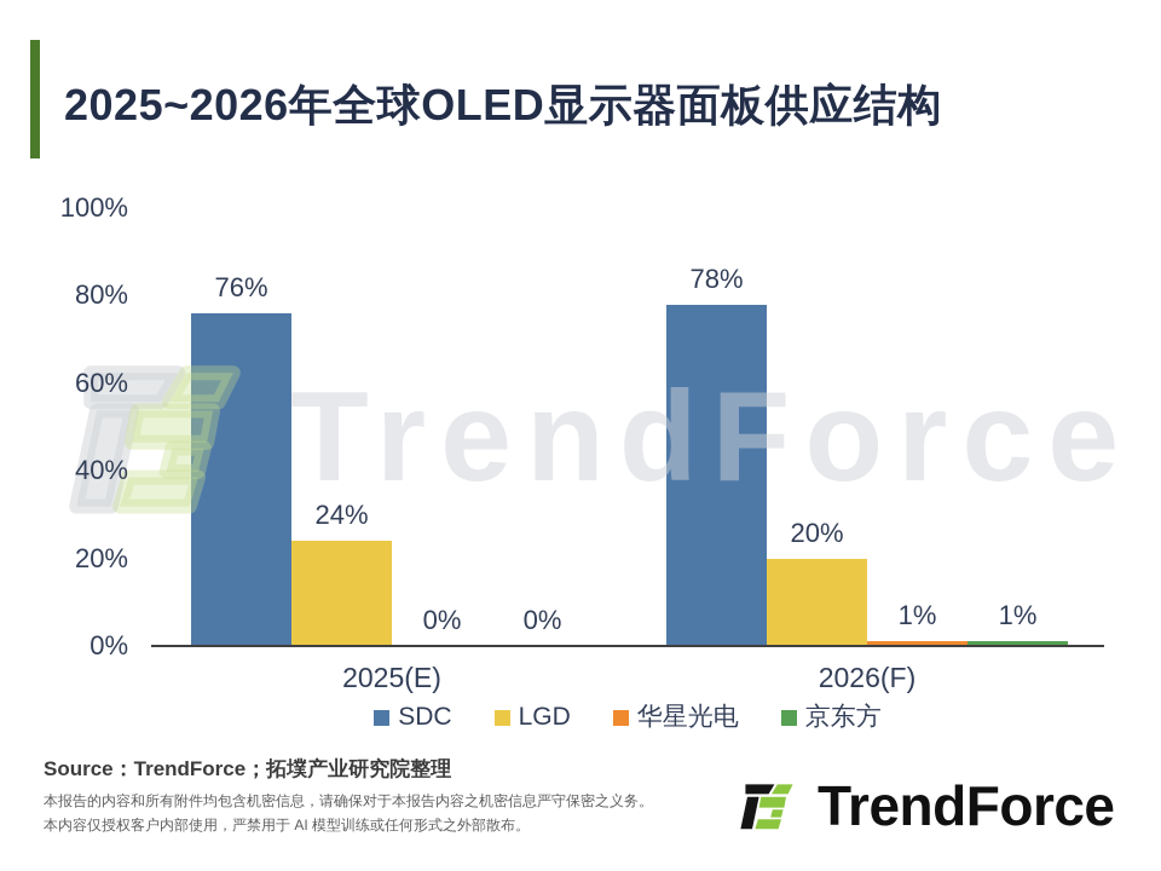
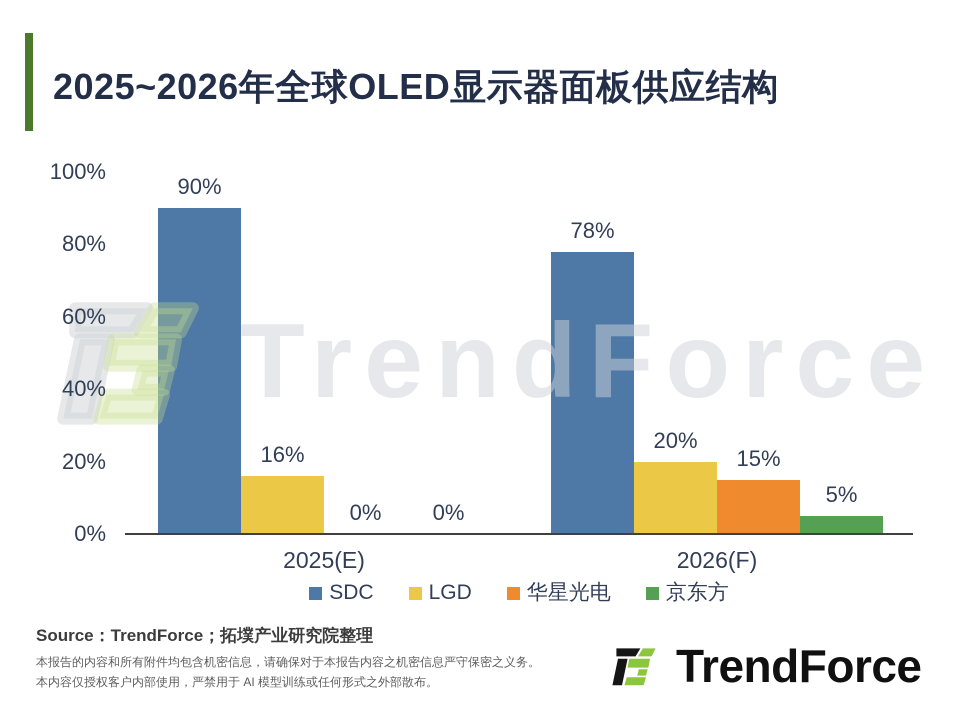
SDC/2025(E): 76% -> 90%
LGD/2025(E): 24% -> 16%
华星光电/2026(F): 1% -> 15%
京东方/2026(F): 1% -> 5%
